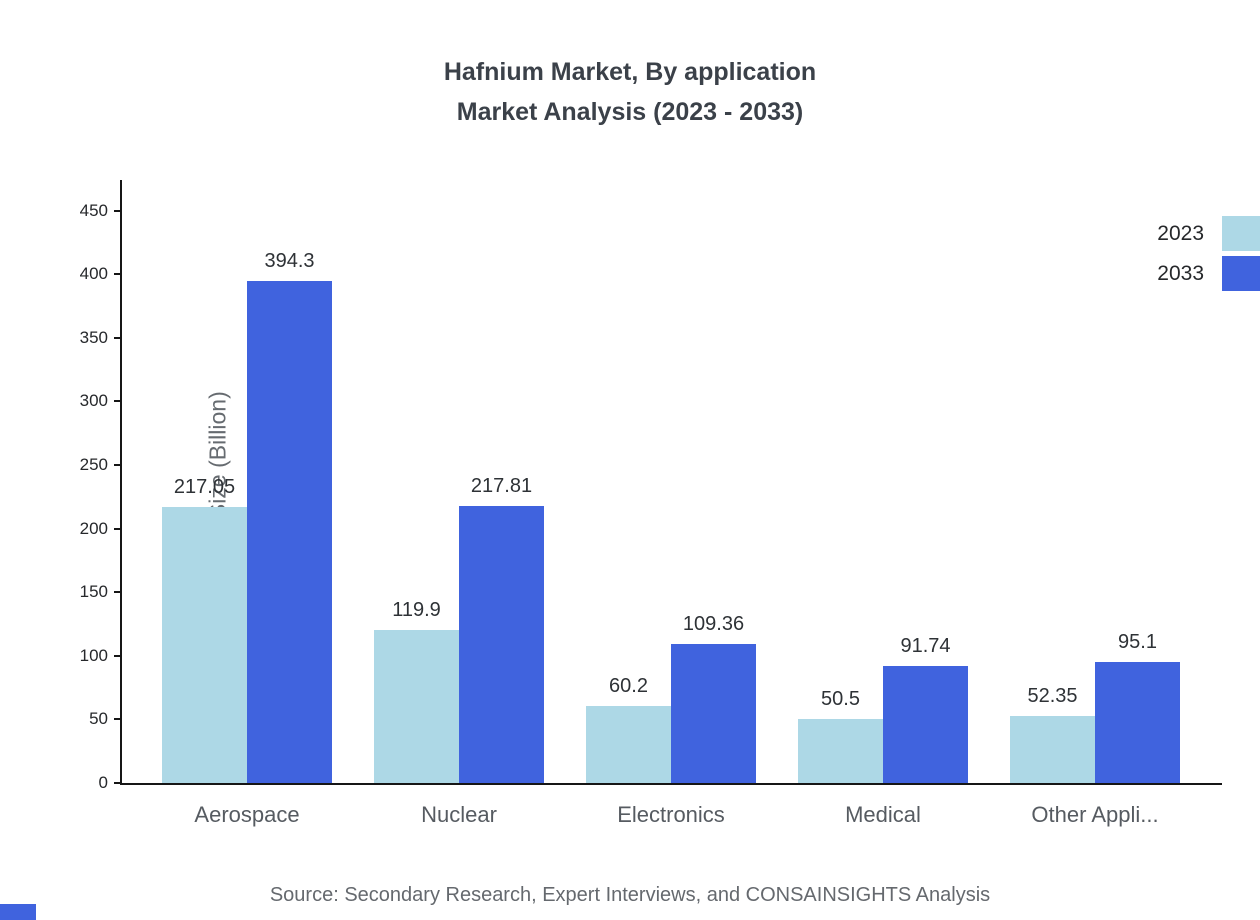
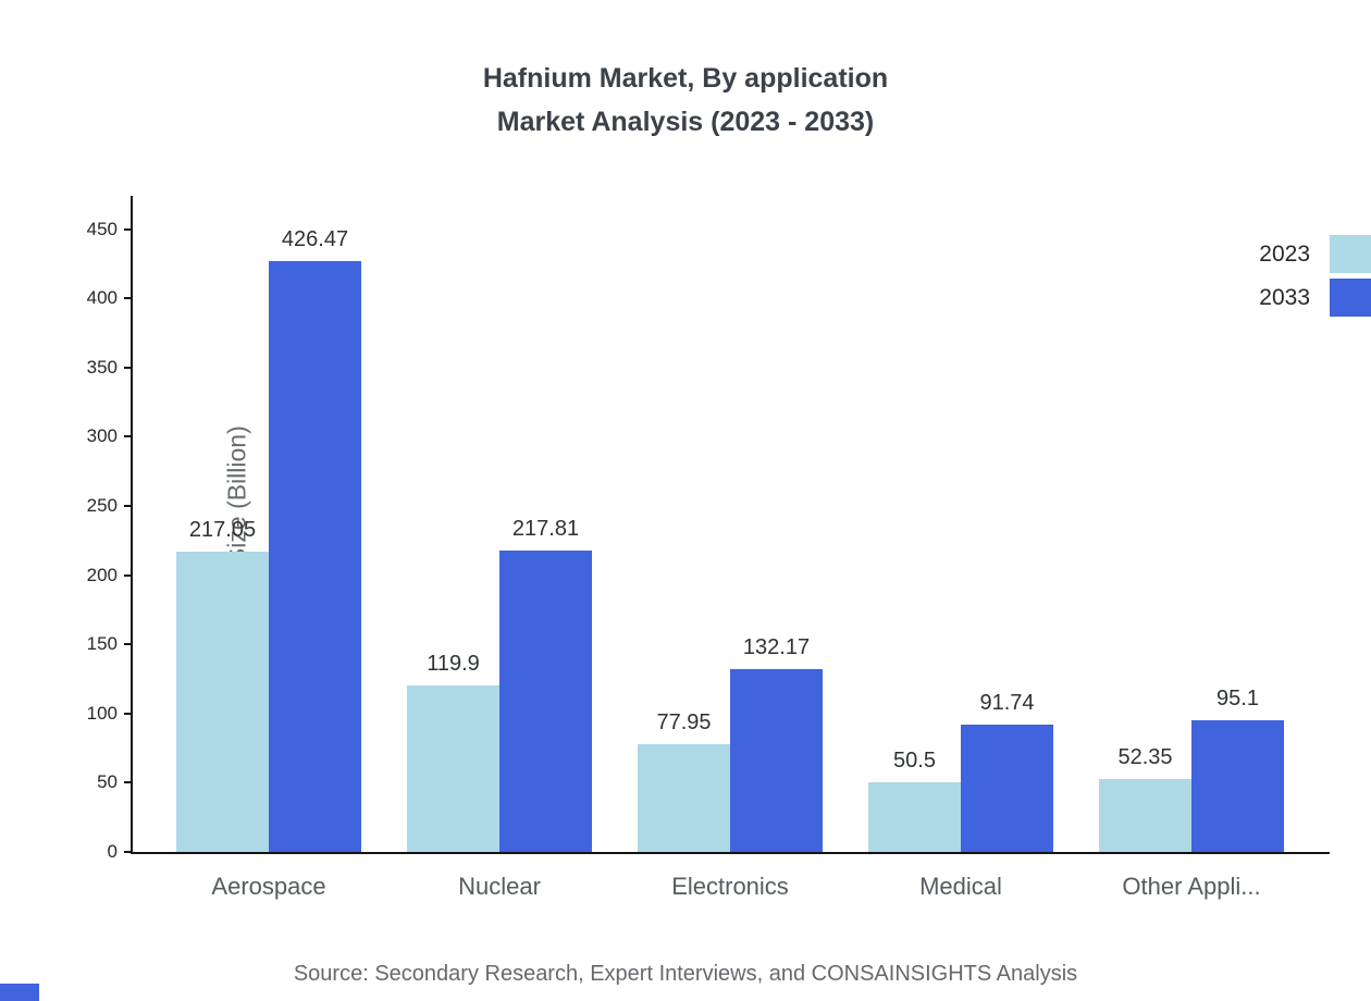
2033/Aerospace: 394.3 -> 426.47
2023/Electronics: 60.2 -> 77.95
2033/Electronics: 109.36 -> 132.17
